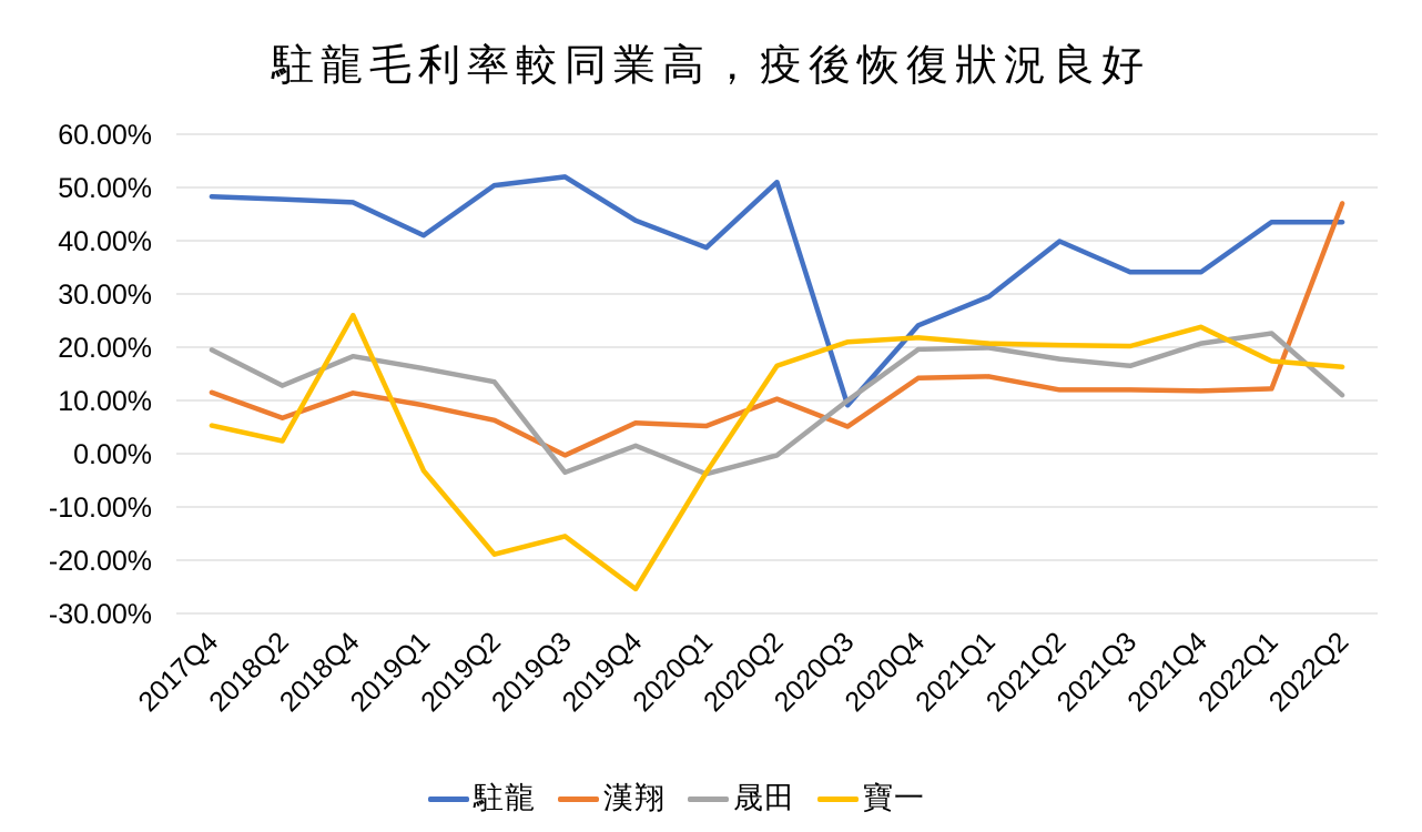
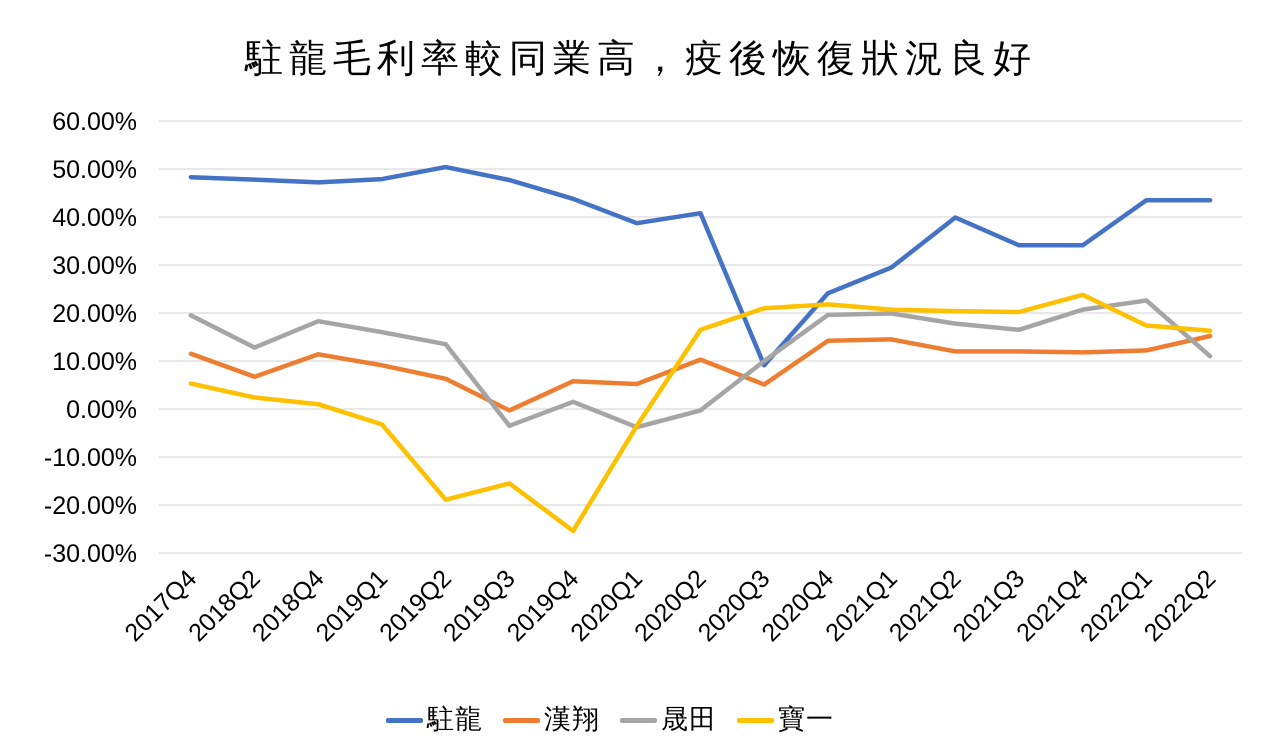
寶一/2018Q4: 26% -> 1%
駐龍/2019Q1: 41% -> 48%
駐龍/2019Q3: 52% -> 48%
駐龍/2020Q2: 51% -> 41%
漢翔/2022Q2: 47% -> 15%
